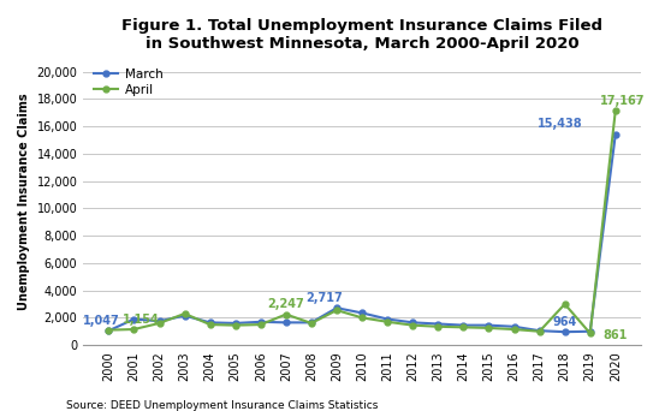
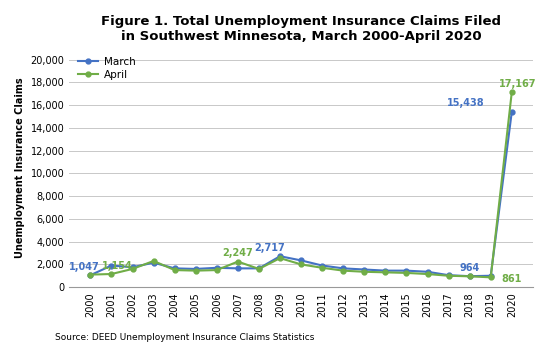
April/2018: 3,000 -> 1,000
